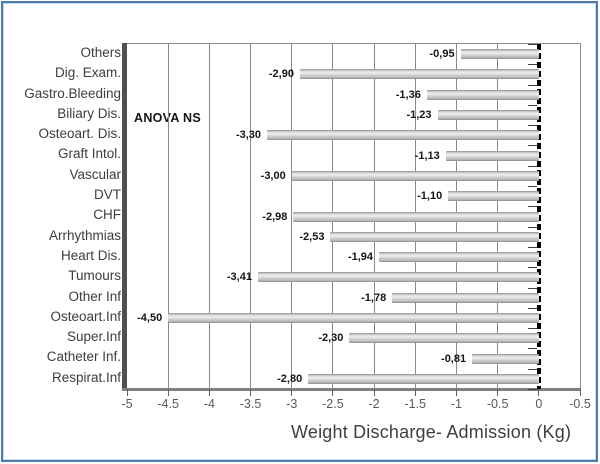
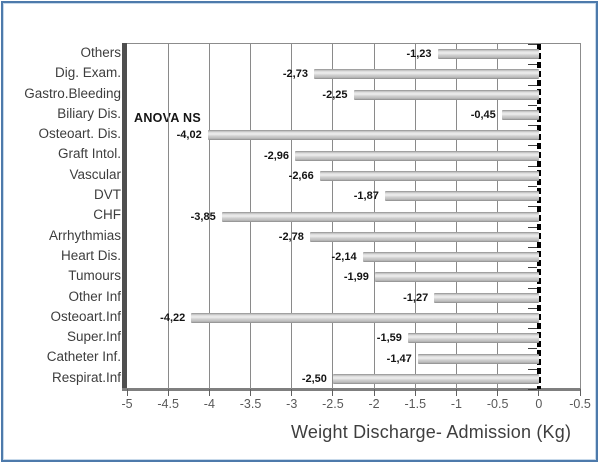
Others: -0,95 -> -1,23
Dig. Exam.: -2,90 -> -2,73
Gastro.Bleeding: -1,36 -> -2,25
Biliary Dis.: -1,23 -> -0,45
Osteoart. Dis.: -3,30 -> -4,02
Graft Intol.: -1,13 -> -2,96
Vascular: -3,00 -> -2,66
DVT: -1,10 -> -1,87
CHF: -2,98 -> -3,85
Arrhythmias: -2,53 -> -2,78
Heart Dis.: -1,94 -> -2,14
Tumours: -3,41 -> -1,99
Other Inf: -1,78 -> -1,27
Osteoart.Inf: -4,50 -> -4,22
Super.Inf: -2,30 -> -1,59
Catheter Inf.: -0,81 -> -1,47
Respirat.Inf: -2,80 -> -2,50
